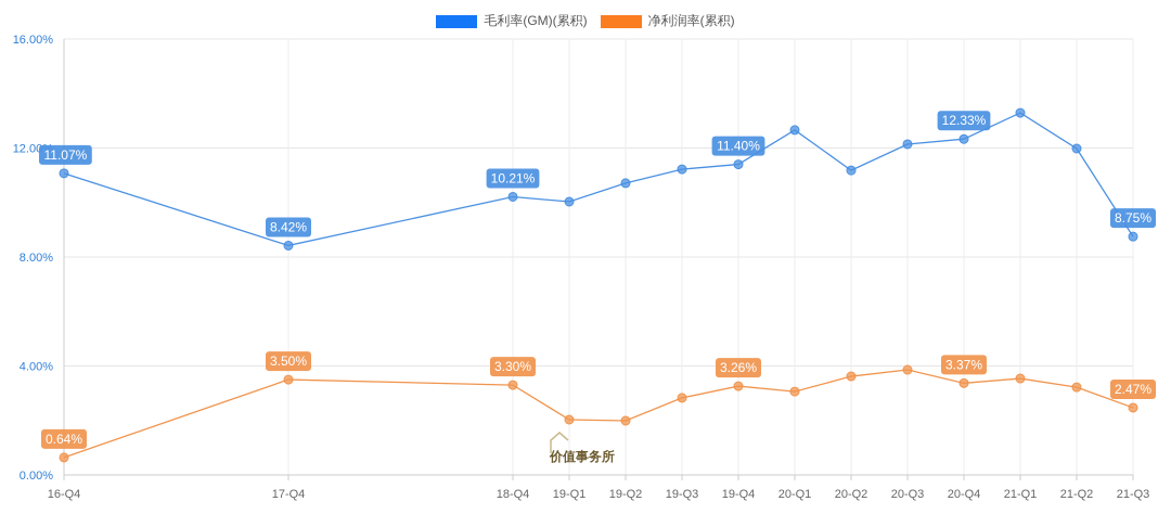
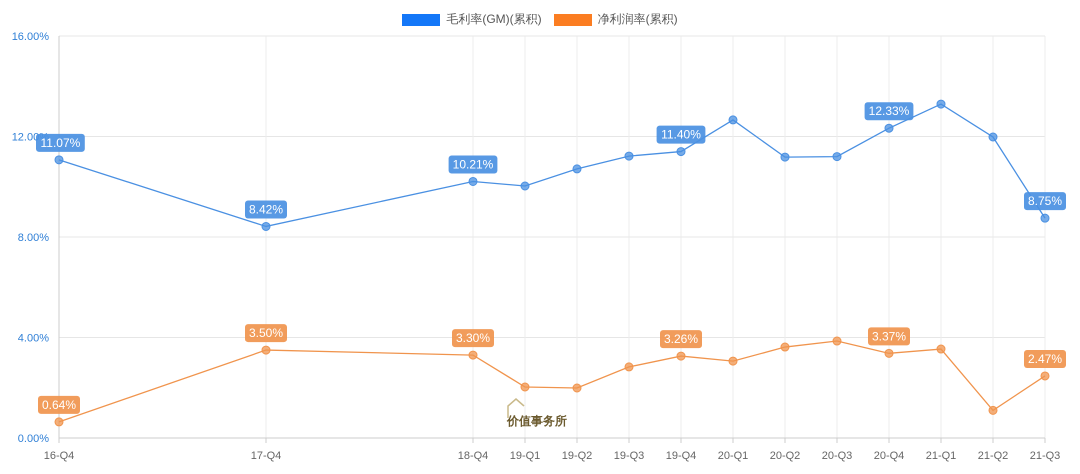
毛利率(GM)(累积)/20-Q3: 12.1% -> 11.2%
净利润率(累积)/21-Q2: 3.2% -> 1.1%
